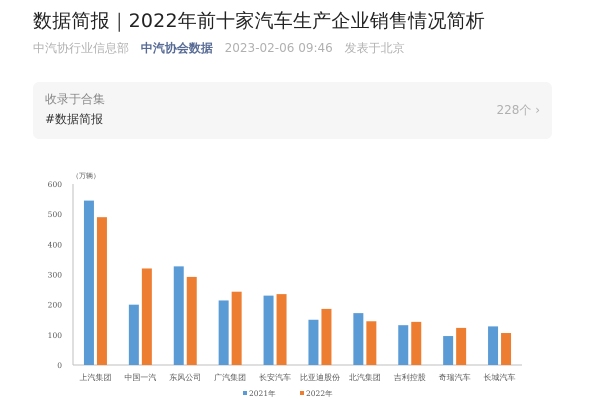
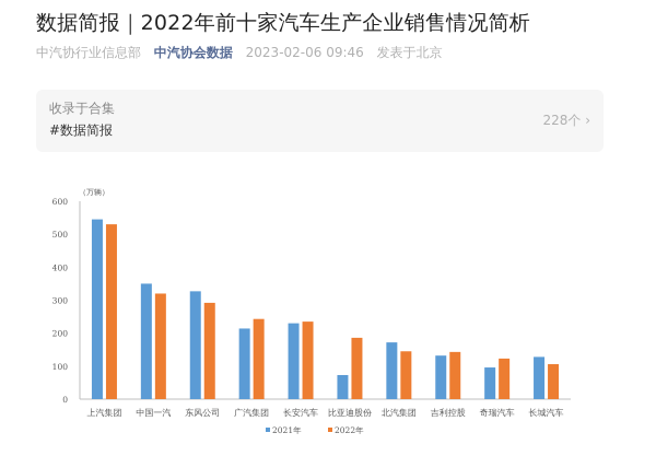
2022年/上汽集团: 490 -> 530
2021年/中国一汽: 200 -> 350
2021年/比亚迪股份: 150 -> 70
